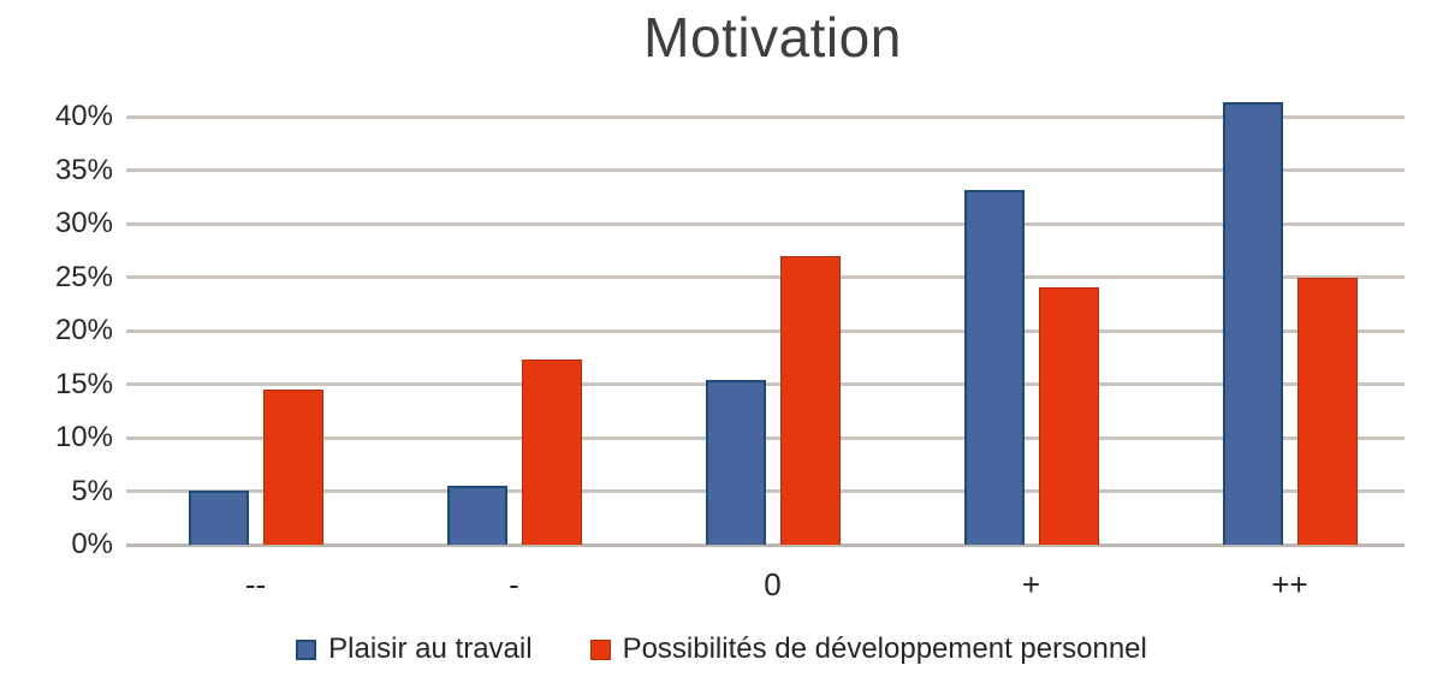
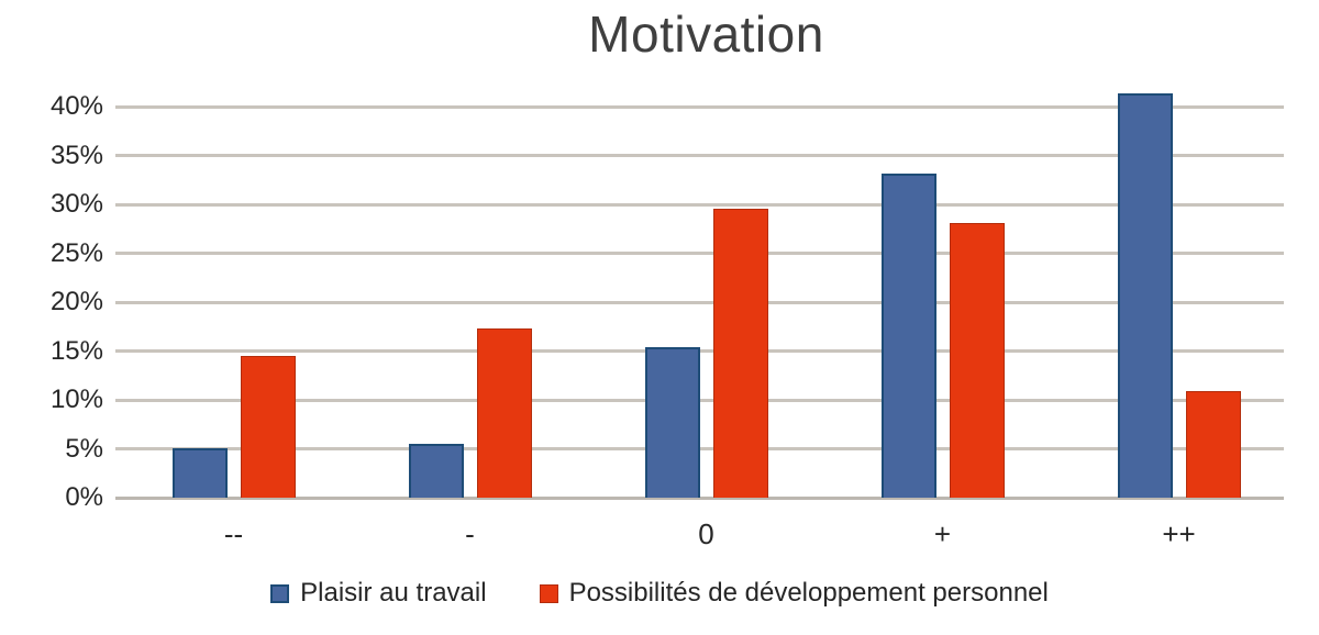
Possibilités de développement personnel/0: 27% -> 30%
Possibilités de développement personnel/+: 24% -> 28%
Possibilités de développement personnel/++: 25% -> 11%
